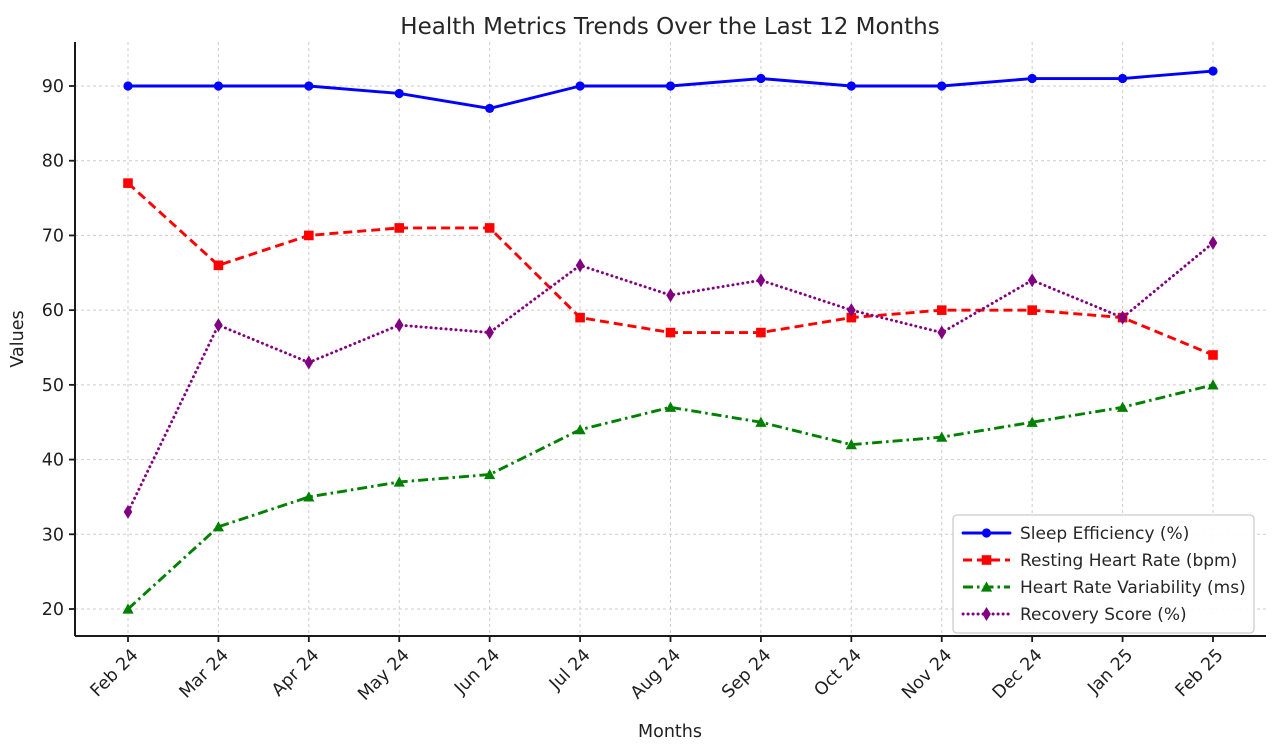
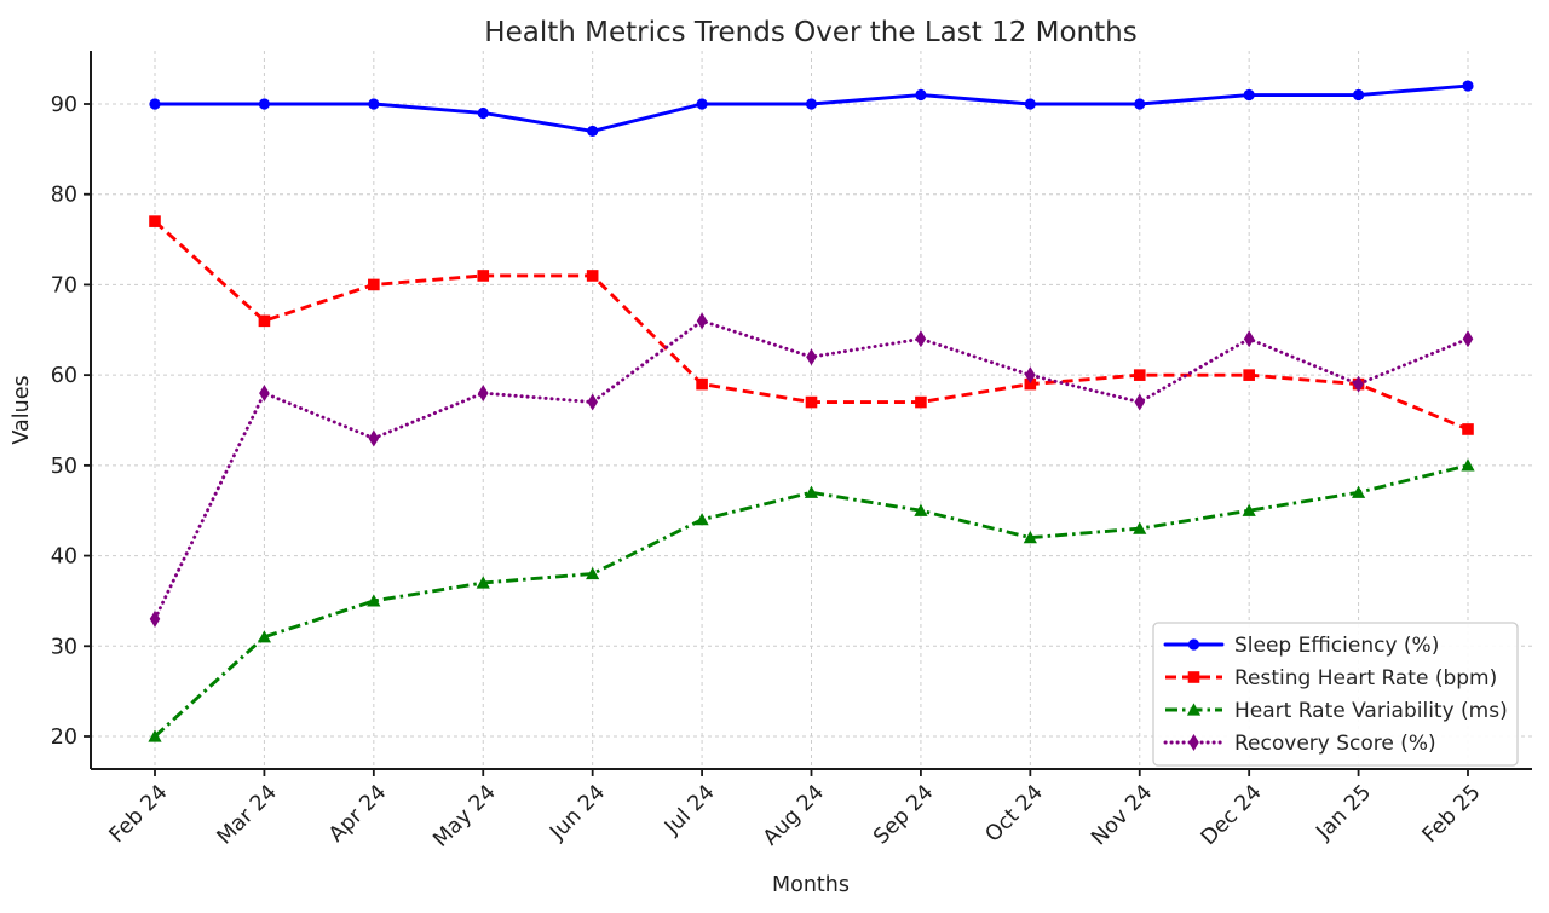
Recovery Score (%)/Feb 25: 69 -> 64
